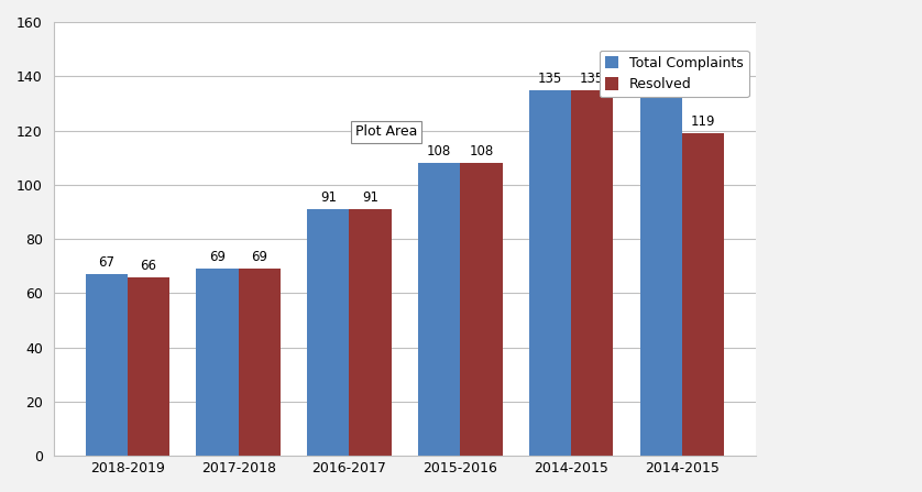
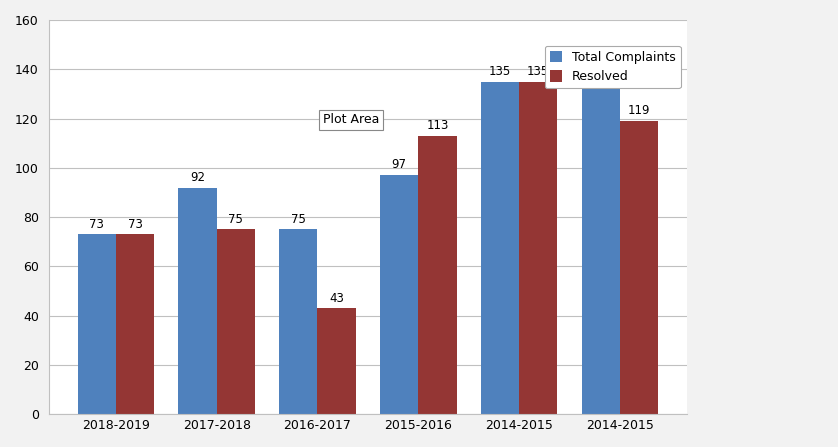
Total Complaints/2018-2019: 67 -> 73
Resolved/2018-2019: 66 -> 73
Total Complaints/2017-2018: 69 -> 92
Resolved/2017-2018: 69 -> 75
Total Complaints/2016-2017: 91 -> 75
Resolved/2016-2017: 91 -> 43
Total Complaints/2015-2016: 108 -> 97
Resolved/2015-2016: 108 -> 113
